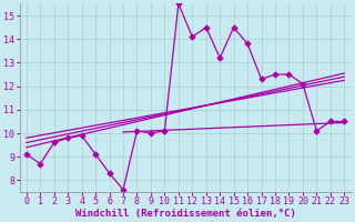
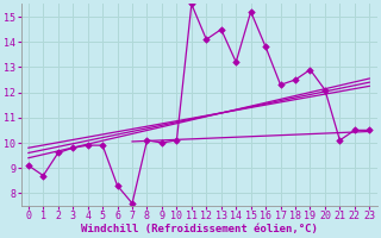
5: 9.1 -> 9.9
15: 14.5 -> 15.2
19: 12.5 -> 12.9
